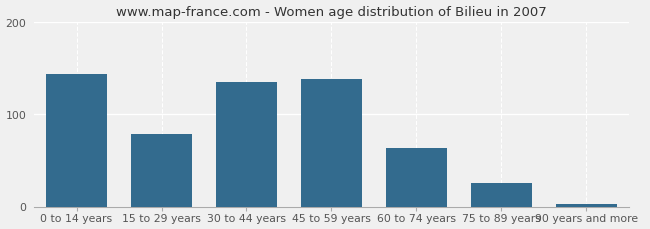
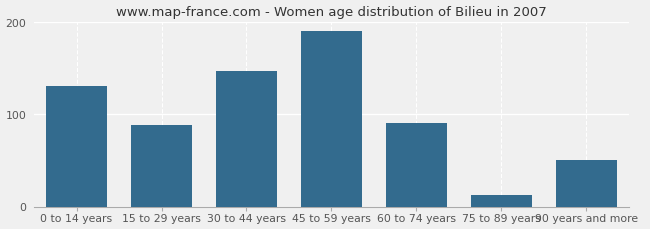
0 to 14 years: 143 -> 130
15 to 29 years: 78 -> 88
30 to 44 years: 135 -> 146
45 to 59 years: 138 -> 190
60 to 74 years: 63 -> 90
75 to 89 years: 25 -> 12
90 years and more: 3 -> 50
